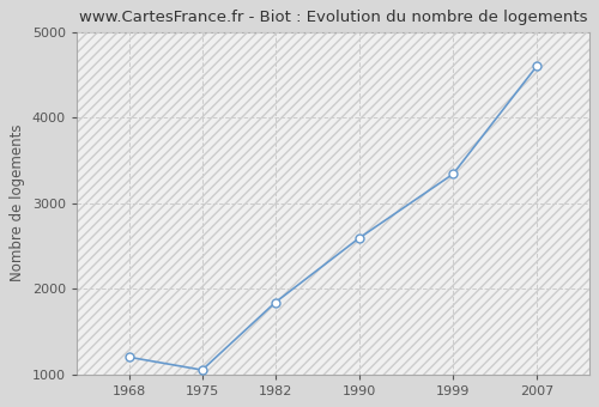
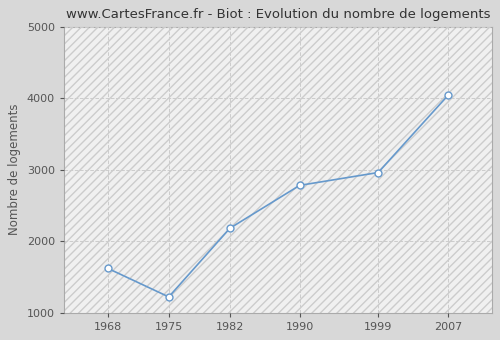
1968: 1200 -> 1620
1975: 1050 -> 1220
1982: 1840 -> 2180
1990: 2590 -> 2780
1999: 3340 -> 2960
2007: 4600 -> 4040
